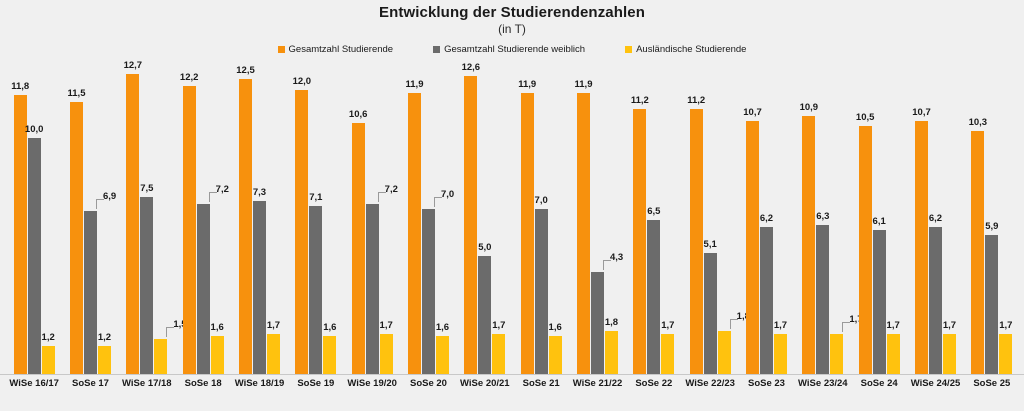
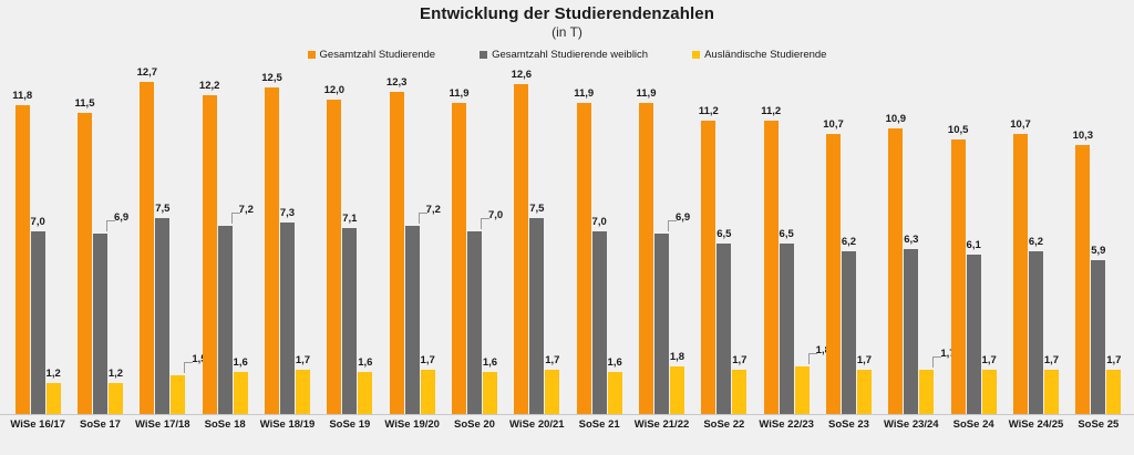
Gesamtzahl Studierende weiblich/WiSe 16/17: 10,0 -> 7,0
Gesamtzahl Studierende/WiSe 19/20: 10,6 -> 12,3
Gesamtzahl Studierende weiblich/WiSe 20/21: 5,0 -> 7,5
Gesamtzahl Studierende weiblich/WiSe 21/22: 4,3 -> 6,9
Gesamtzahl Studierende weiblich/WiSe 22/23: 5,1 -> 6,5
